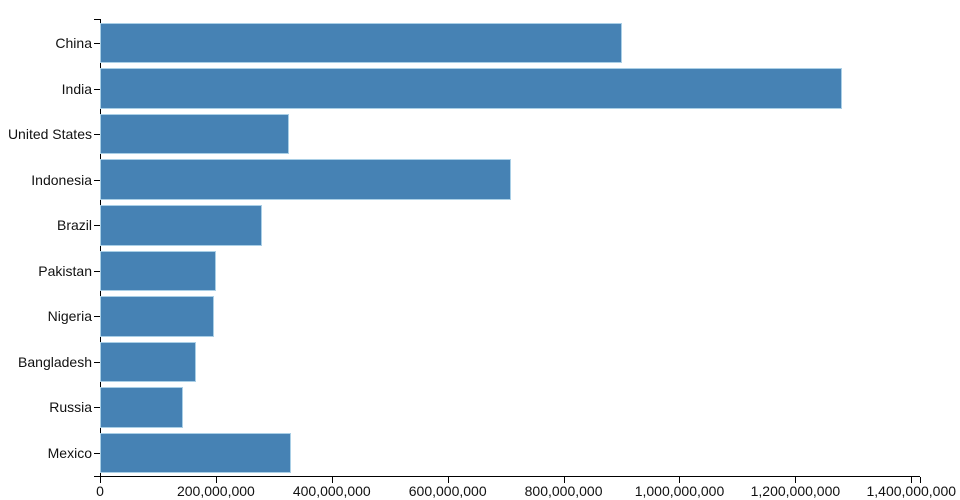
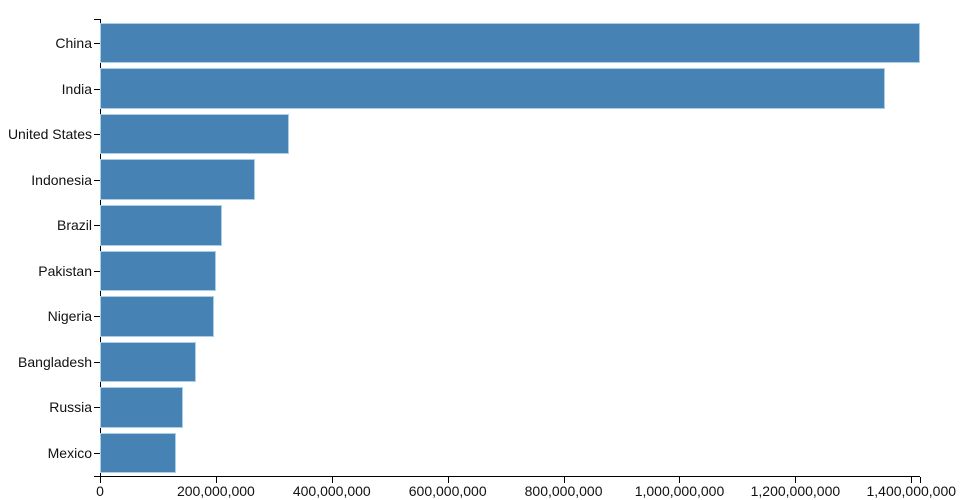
China: 900000000 -> 1420000000
India: 1280000000 -> 1350000000
Indonesia: 710000000 -> 270000000
Brazil: 280000000 -> 210000000
Mexico: 330000000 -> 130000000
